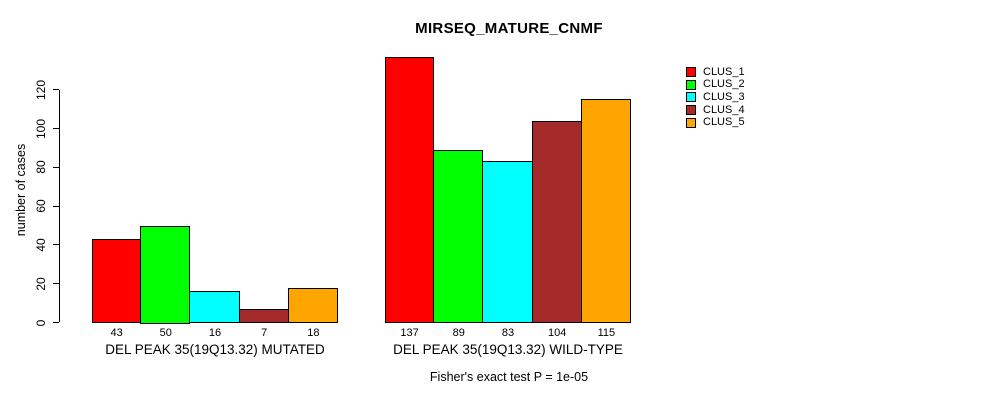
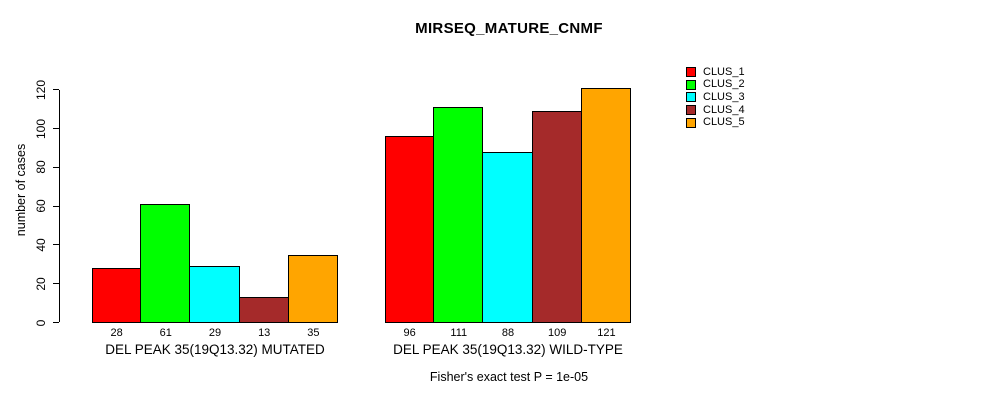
CLUS_1/DEL PEAK 35(19Q13.32) MUTATED: 43 -> 28
CLUS_2/DEL PEAK 35(19Q13.32) MUTATED: 50 -> 61
CLUS_3/DEL PEAK 35(19Q13.32) MUTATED: 16 -> 29
CLUS_4/DEL PEAK 35(19Q13.32) MUTATED: 7 -> 13
CLUS_5/DEL PEAK 35(19Q13.32) MUTATED: 18 -> 35
CLUS_1/DEL PEAK 35(19Q13.32) WILD-TYPE: 137 -> 96
CLUS_2/DEL PEAK 35(19Q13.32) WILD-TYPE: 89 -> 111
CLUS_3/DEL PEAK 35(19Q13.32) WILD-TYPE: 83 -> 88
CLUS_4/DEL PEAK 35(19Q13.32) WILD-TYPE: 104 -> 109
CLUS_5/DEL PEAK 35(19Q13.32) WILD-TYPE: 115 -> 121
